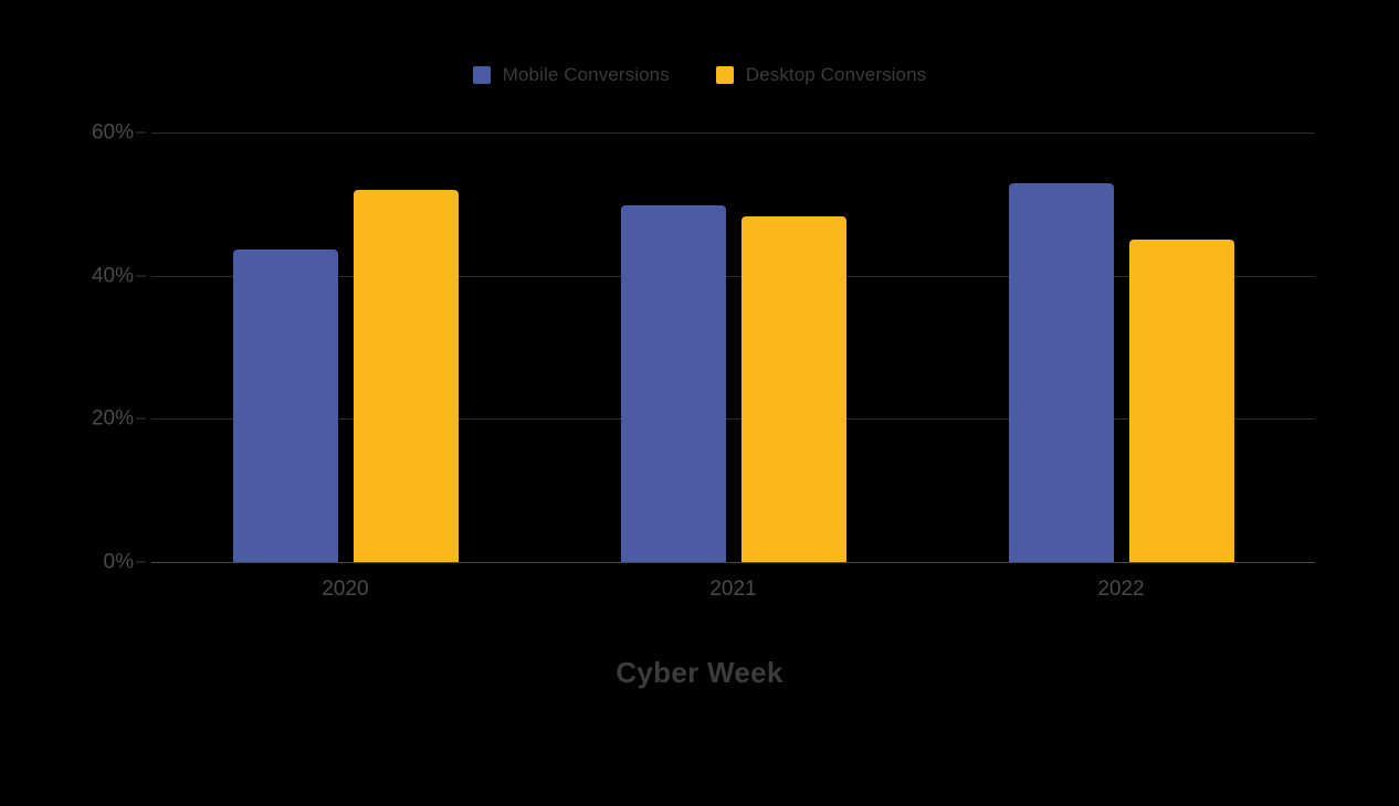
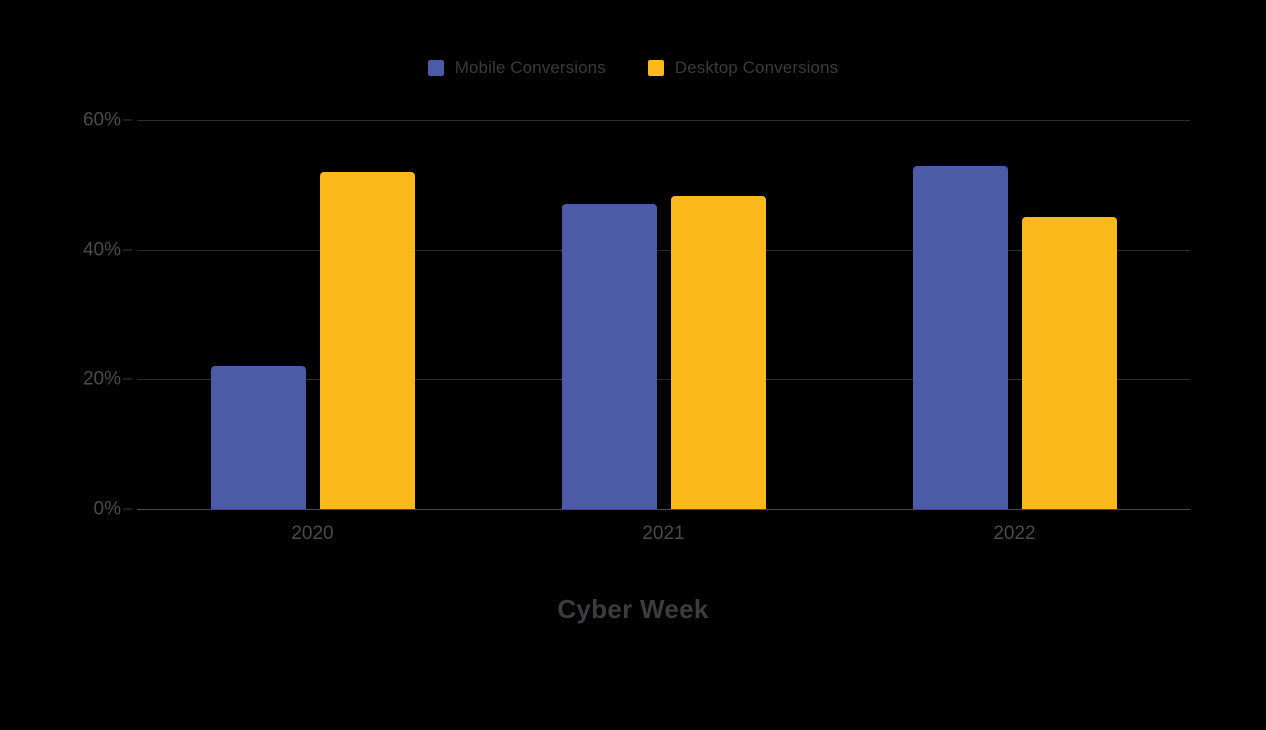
Mobile Conversions/2020: 44% -> 22%
Mobile Conversions/2021: 50% -> 47%
